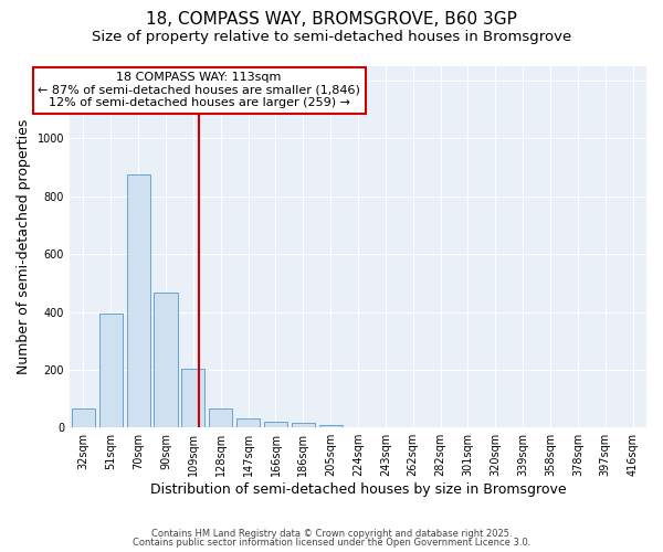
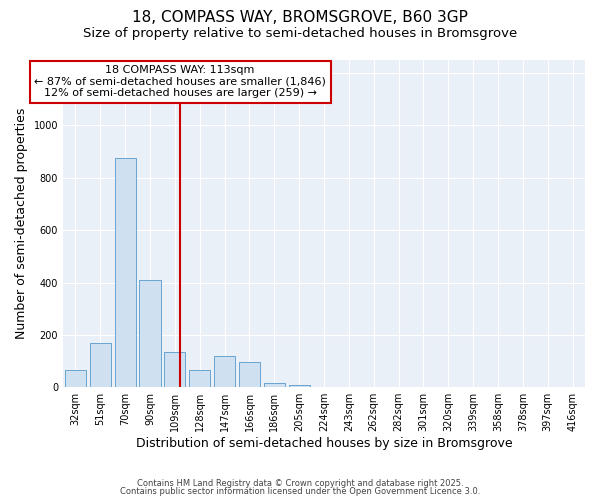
51sqm: 395 -> 170
90sqm: 465 -> 410
109sqm: 205 -> 135
147sqm: 32 -> 120
166sqm: 20 -> 95
